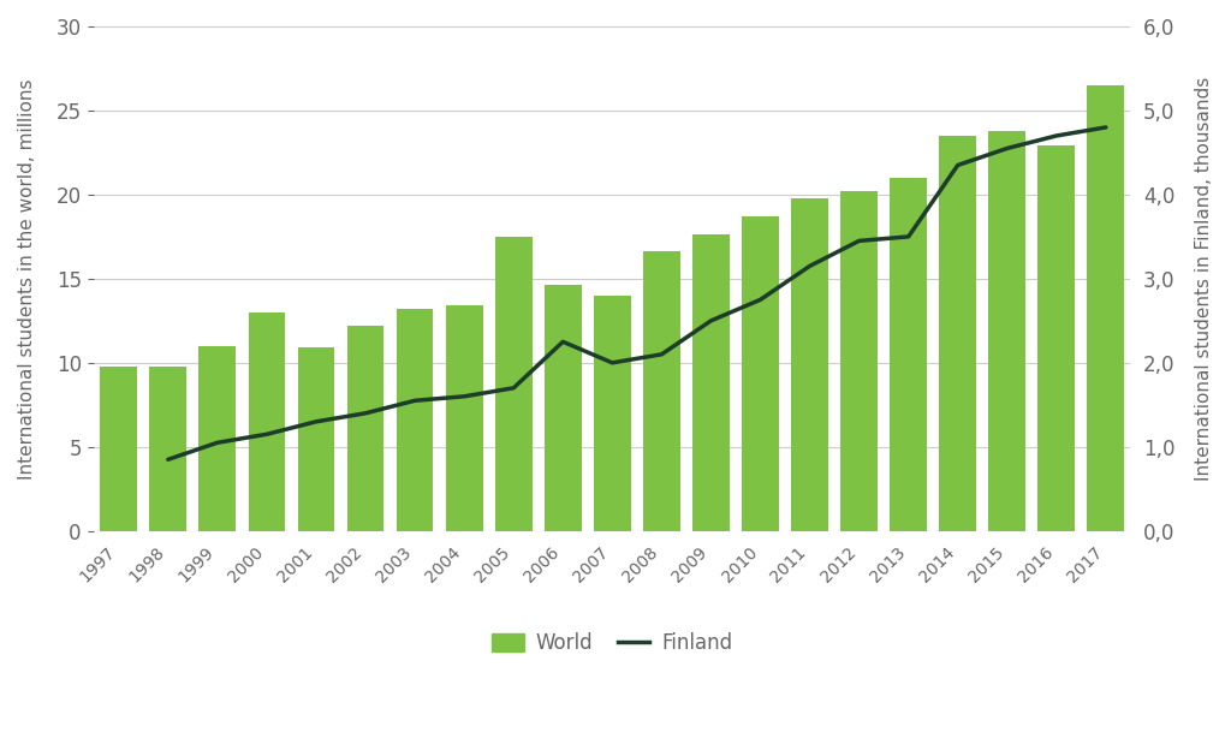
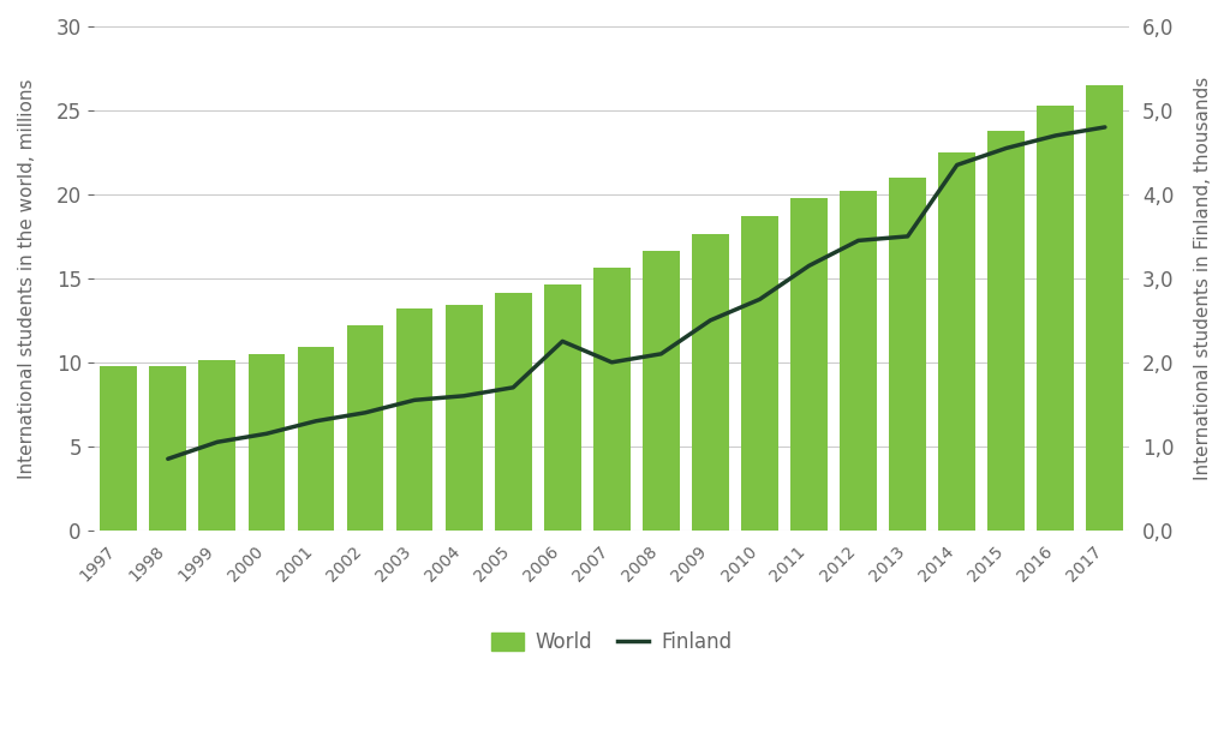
World/1999: 11.0 -> 10.1
World/2000: 13.0 -> 10.5
World/2005: 17.5 -> 14.1
World/2007: 14.0 -> 15.6
World/2014: 23.5 -> 22.5
World/2016: 22.9 -> 25.3
